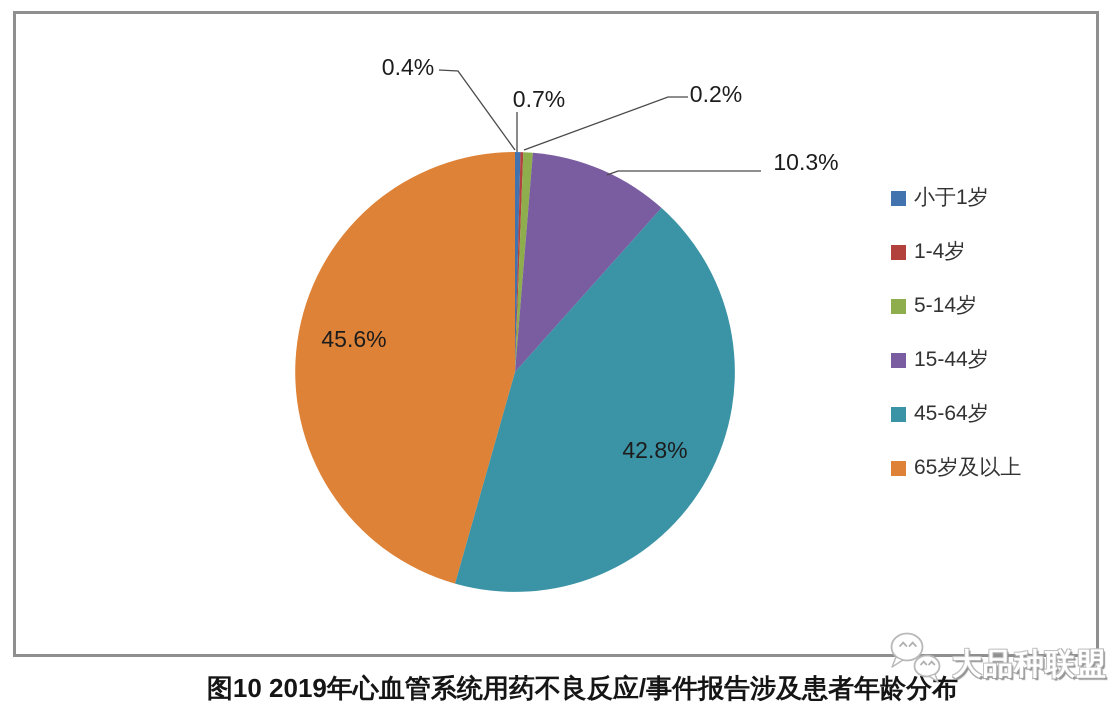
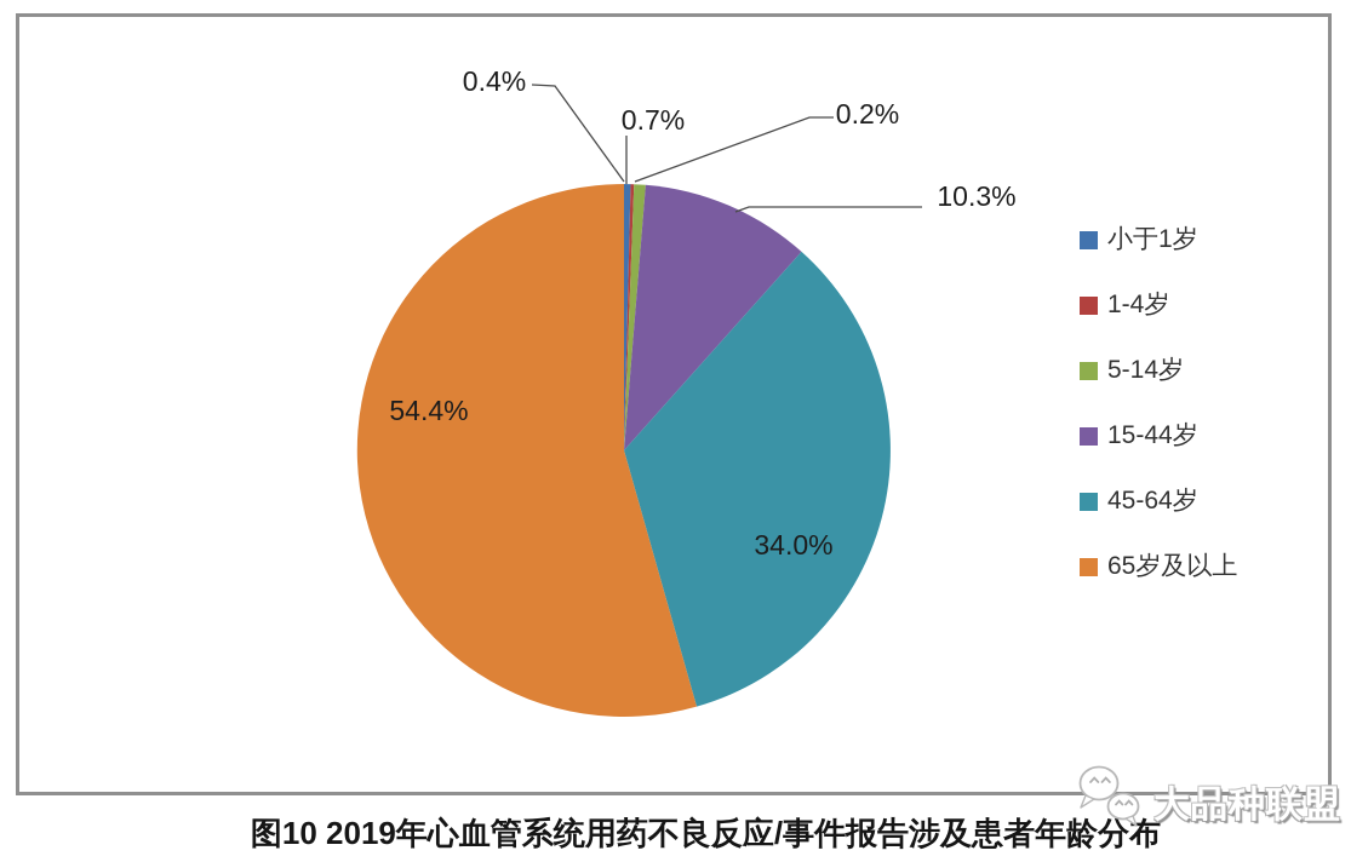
45-64岁: 42.8% -> 34.0%
65岁及以上: 45.6% -> 54.4%
